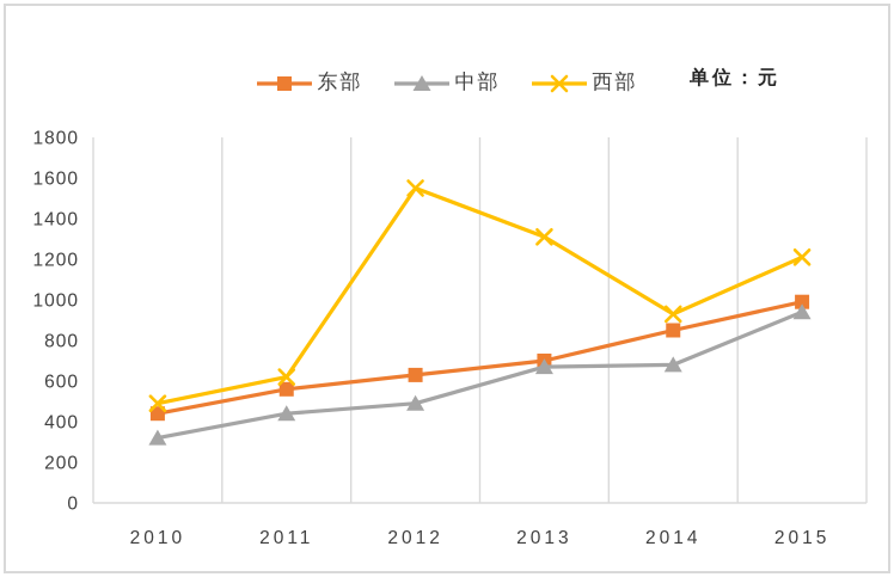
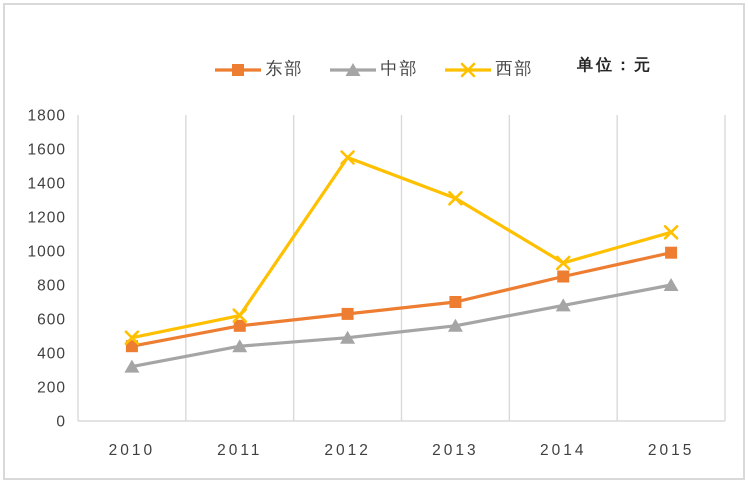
中部/2013: 670 -> 560
中部/2015: 940 -> 800
西部/2015: 1210 -> 1110
